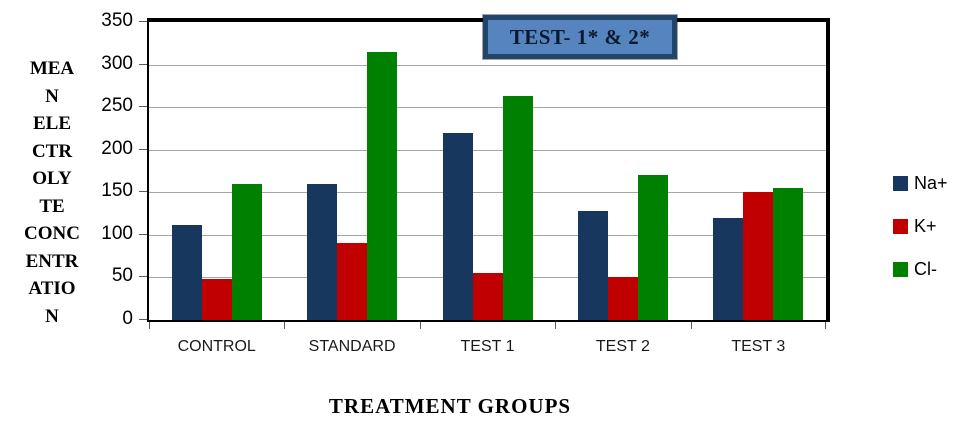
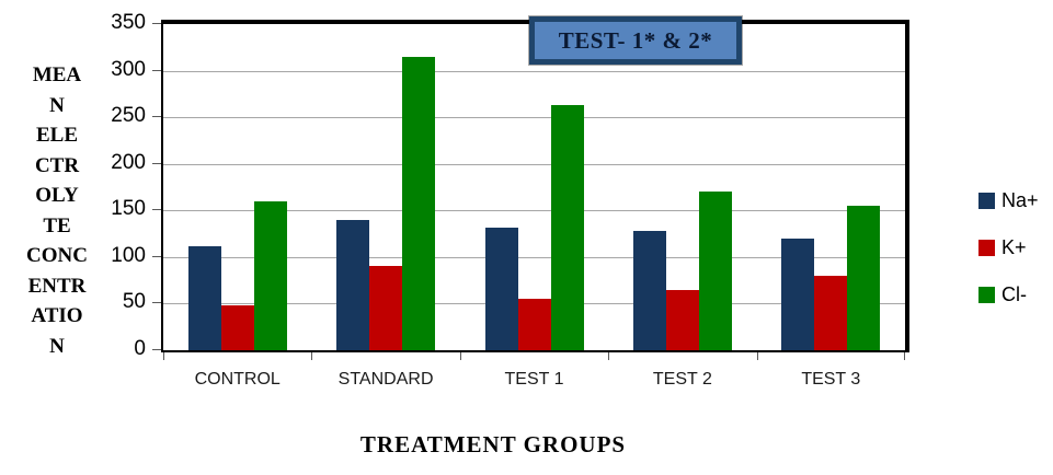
Na+/STANDARD: 160 -> 140
Na+/TEST 1: 220 -> 130
K+/TEST 2: 50 -> 60
K+/TEST 3: 150 -> 80
